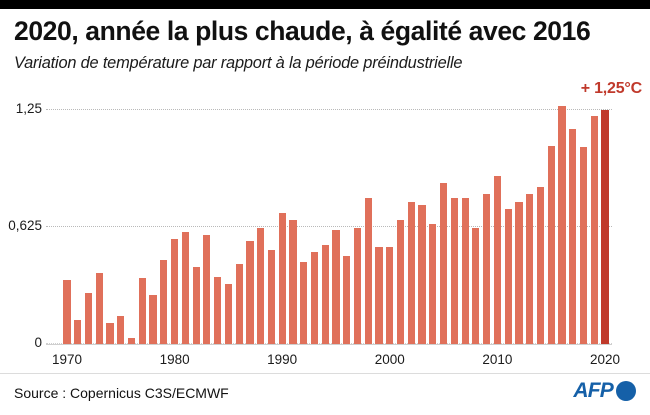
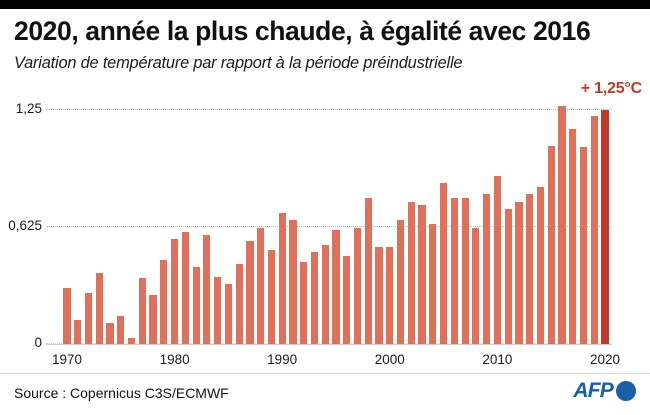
1970: 0,34 -> 0,30
